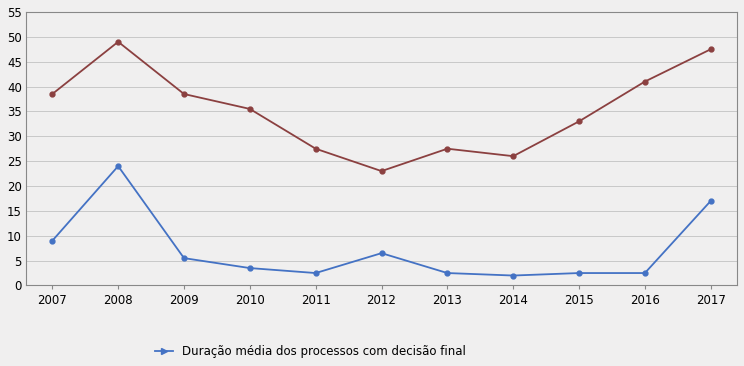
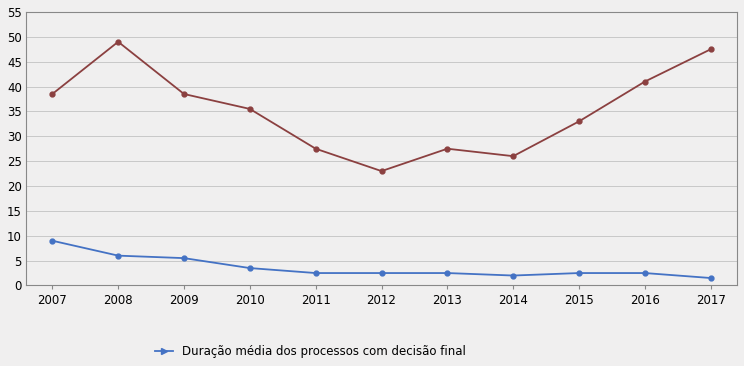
Duração média dos processos com decisão final/2008: 24.0 -> 6.0
Duração média dos processos com decisão final/2012: 6.5 -> 2.5
Duração média dos processos com decisão final/2017: 17.0 -> 1.5
